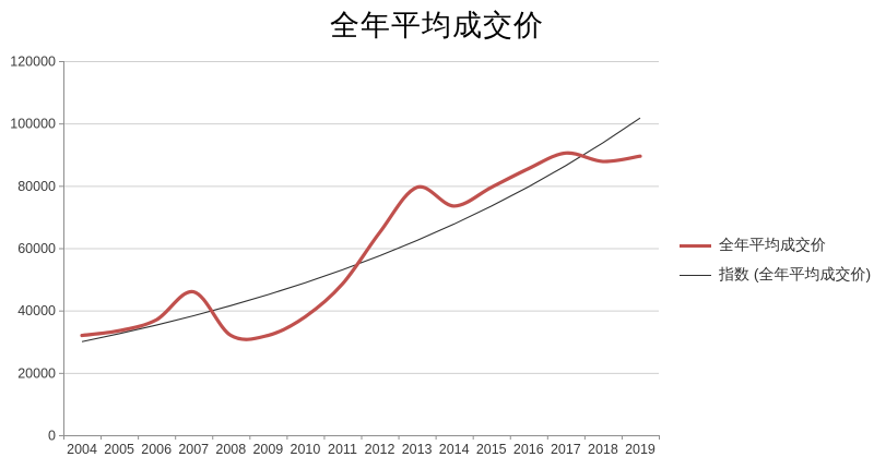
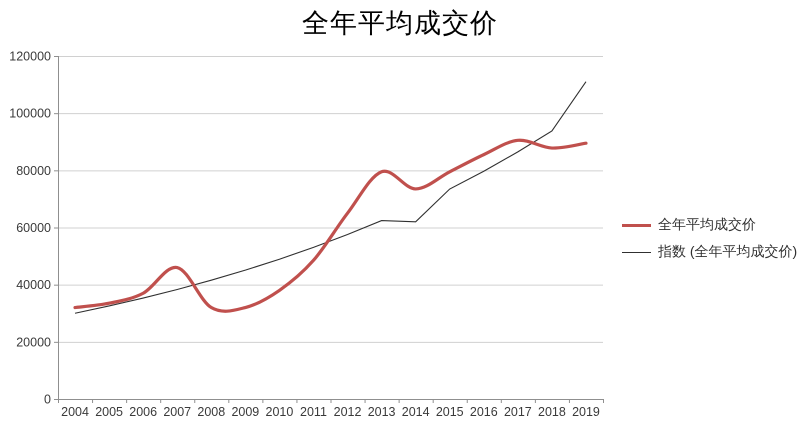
指数 (全年平均成交价)/2014: 68000 -> 62000
指数 (全年平均成交价)/2019: 102000 -> 111000
